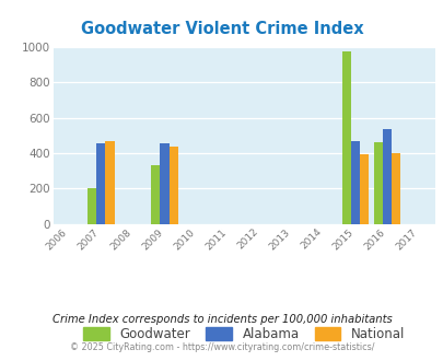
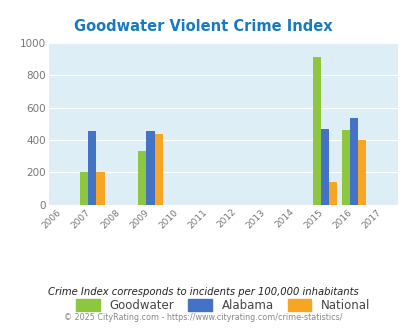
National/2007: 470 -> 200
Goodwater/2015: 980 -> 910
National/2015: 390 -> 140
